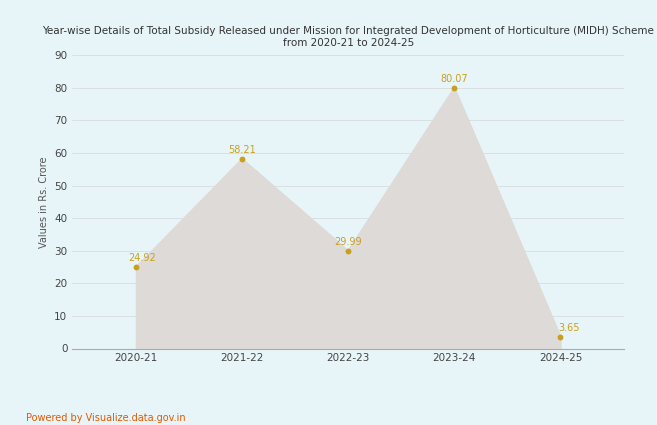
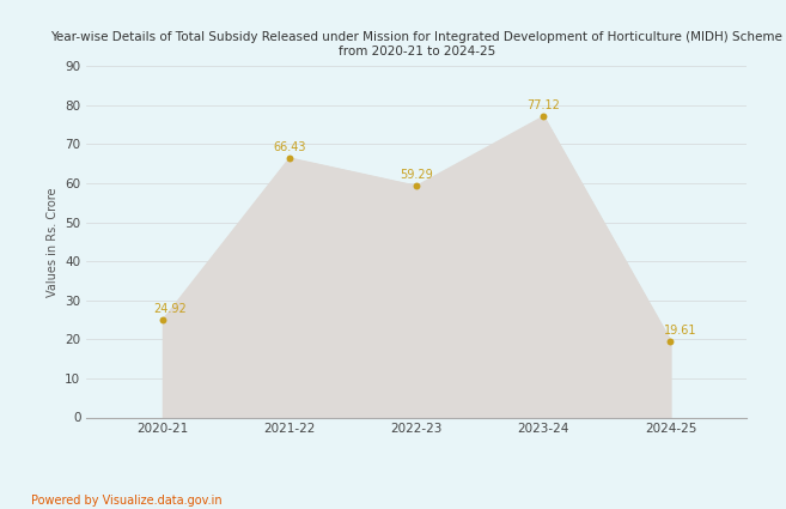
2021-22: 58.21 -> 66.43
2022-23: 29.99 -> 59.29
2023-24: 80.07 -> 77.12
2024-25: 3.65 -> 19.61
